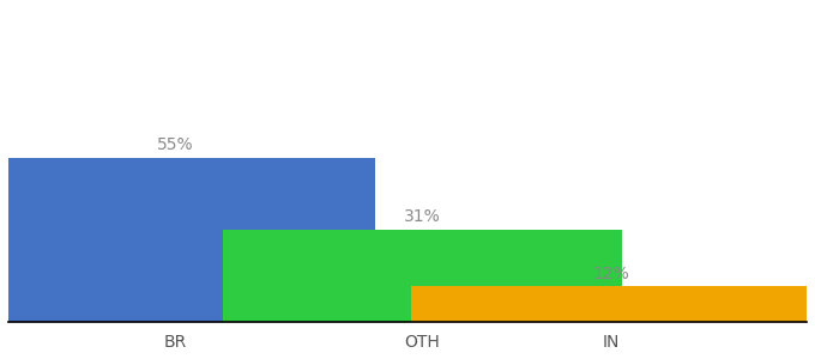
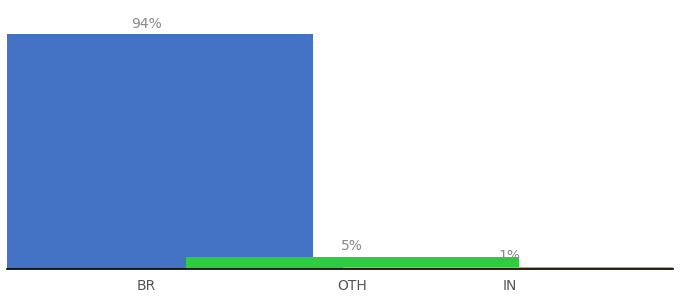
BR: 55% -> 94%
OTH: 31% -> 5%
IN: 12% -> 1%
